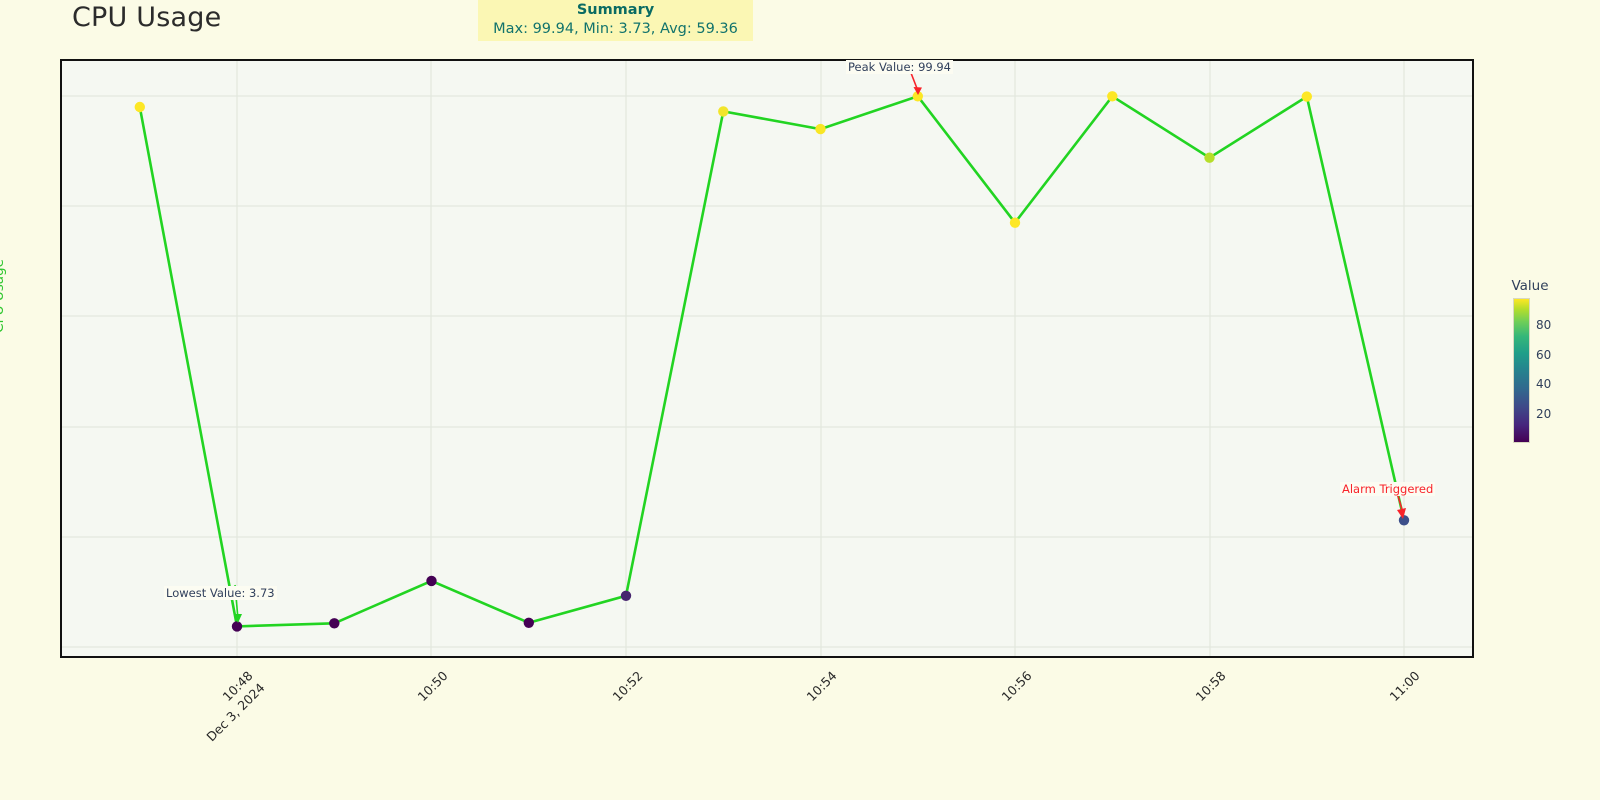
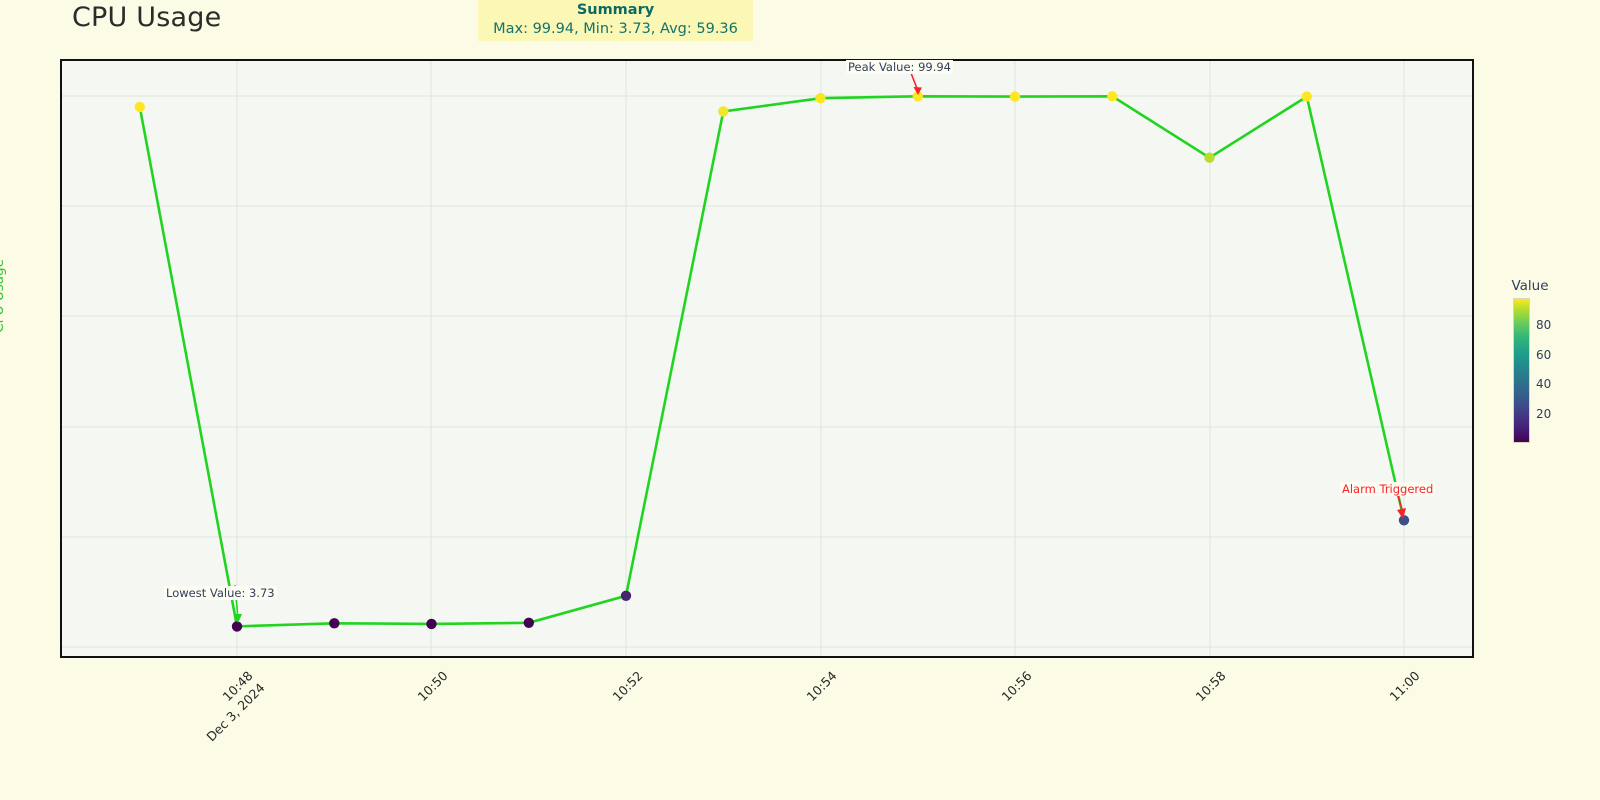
10:50: 12 -> 4
10:54: 94 -> 100
10:56: 77 -> 100
